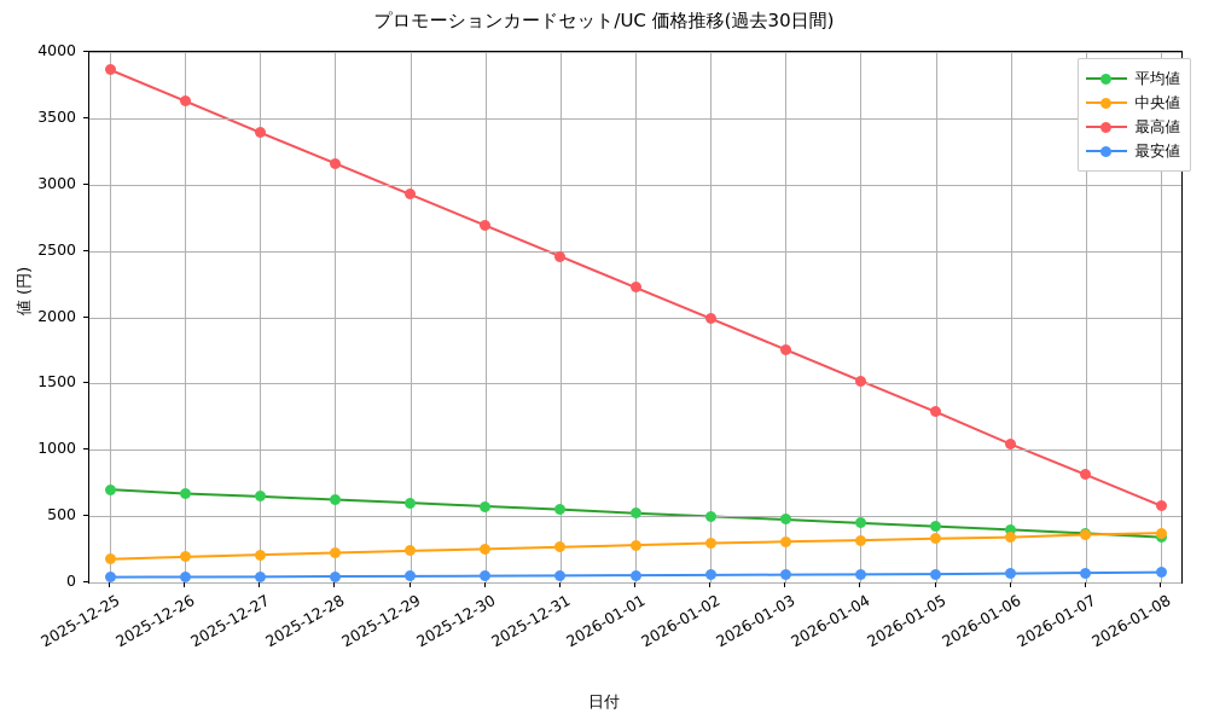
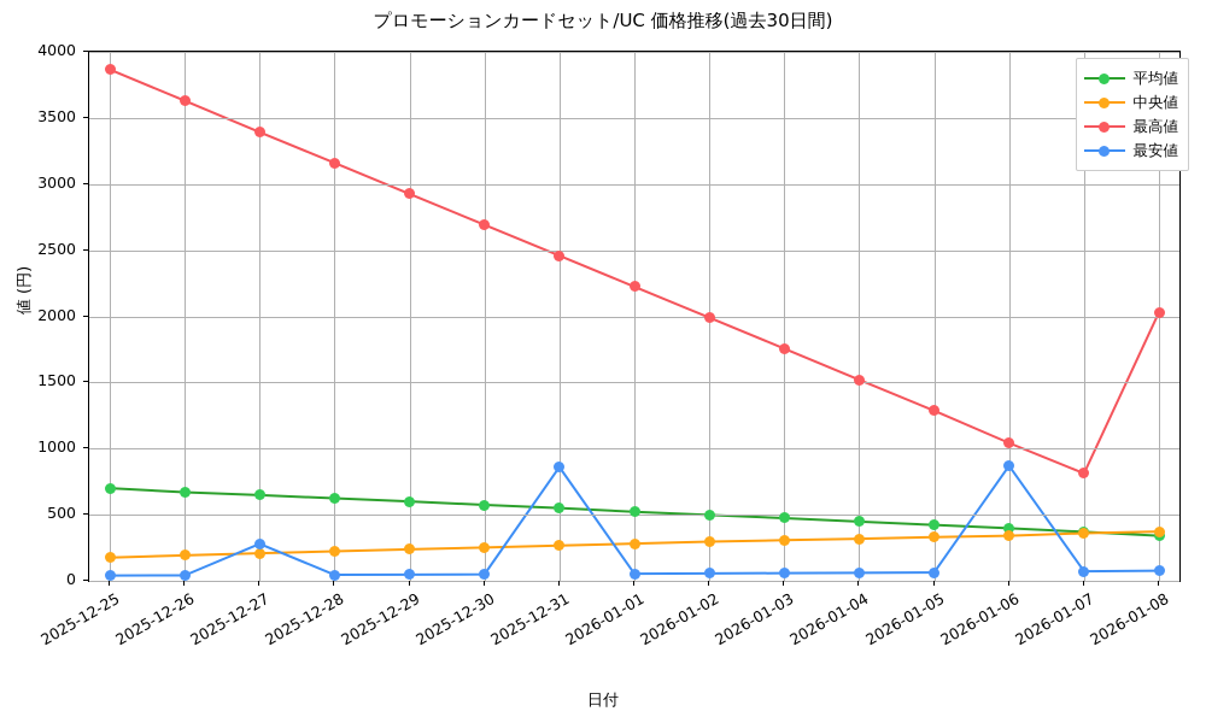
最安値/2025-12-27: 40 -> 280
最安値/2025-12-31: 50 -> 860
最安値/2026-01-06: 70 -> 870
最高値/2026-01-08: 580 -> 2030
